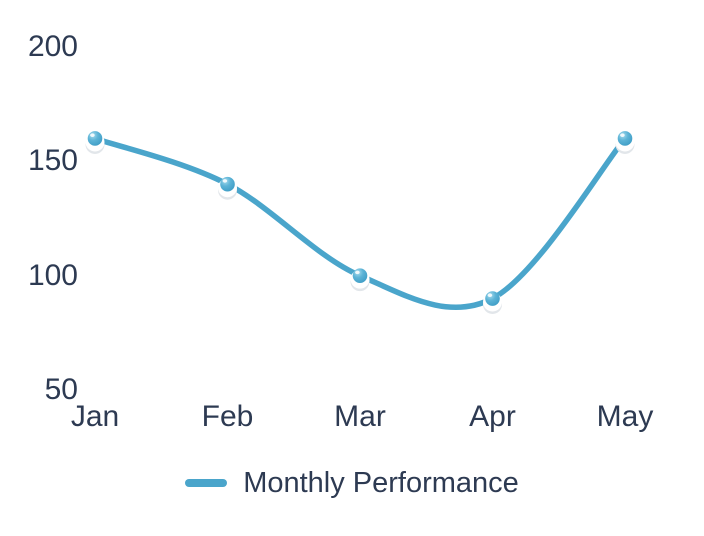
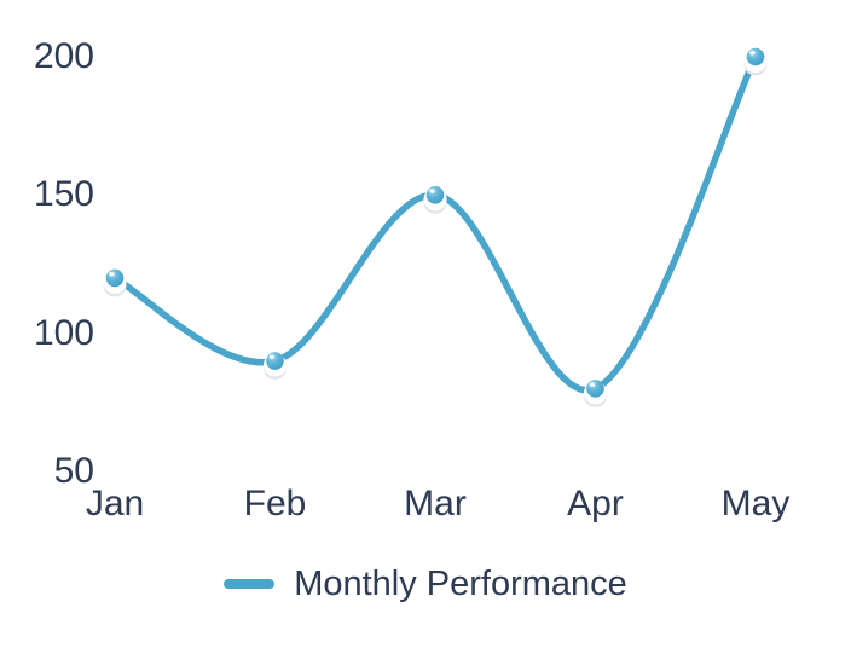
Jan: 160 -> 120
Feb: 140 -> 90
Mar: 100 -> 150
Apr: 90 -> 80
May: 160 -> 200
